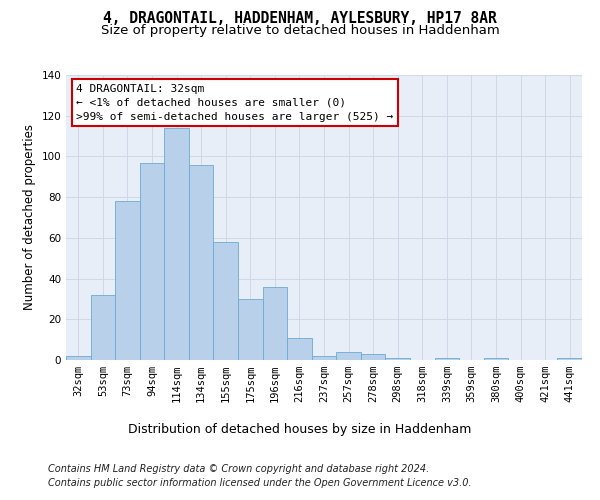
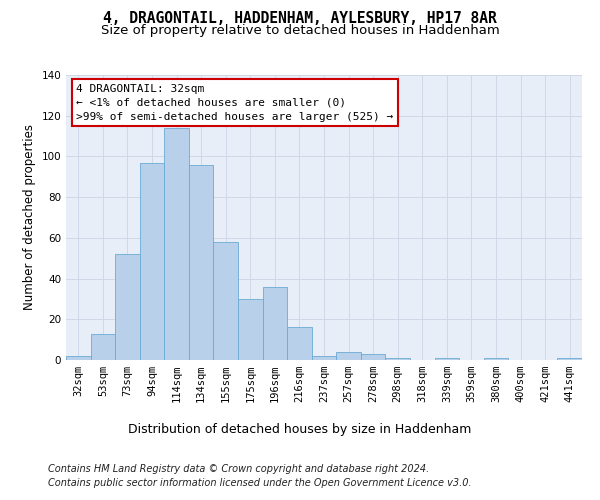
53sqm: 32 -> 13
73sqm: 78 -> 52
216sqm: 11 -> 16
